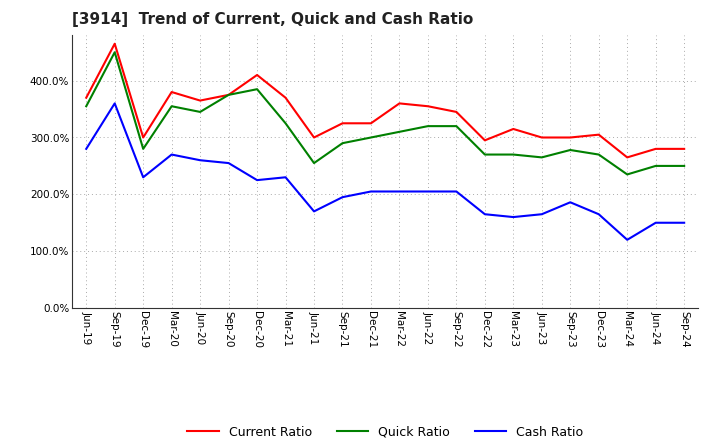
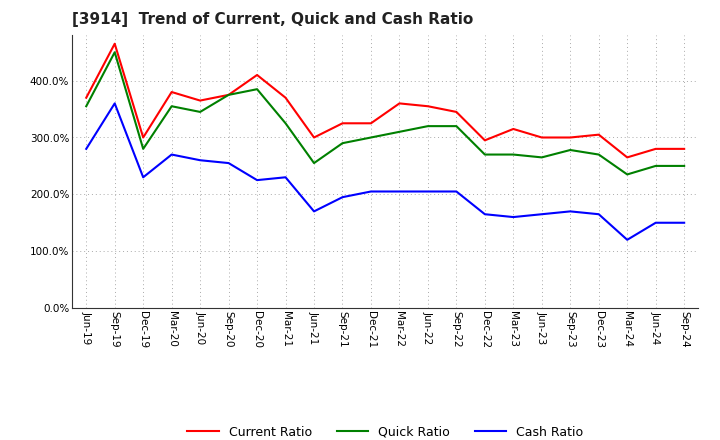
Cash Ratio/Sep-23: 186% -> 170%
